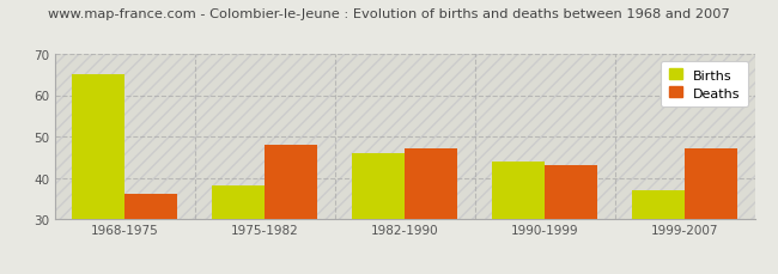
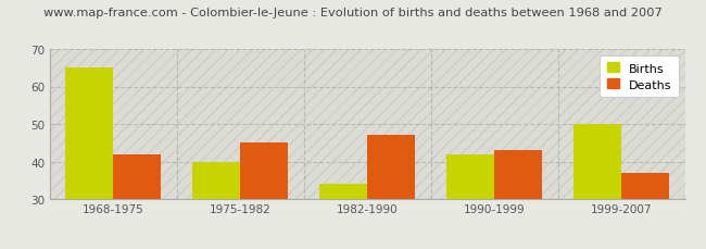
Deaths/1968-1975: 36 -> 42
Births/1975-1982: 38 -> 40
Deaths/1975-1982: 48 -> 45
Births/1982-1990: 46 -> 34
Births/1990-1999: 44 -> 42
Births/1999-2007: 37 -> 50
Deaths/1999-2007: 47 -> 37
